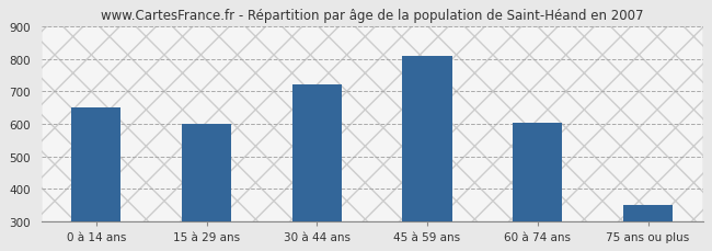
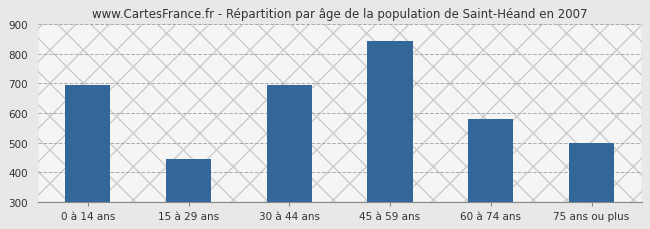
0 à 14 ans: 652 -> 695
15 à 29 ans: 601 -> 445
30 à 44 ans: 721 -> 695
45 à 59 ans: 811 -> 845
60 à 74 ans: 603 -> 580
75 ans ou plus: 350 -> 500
